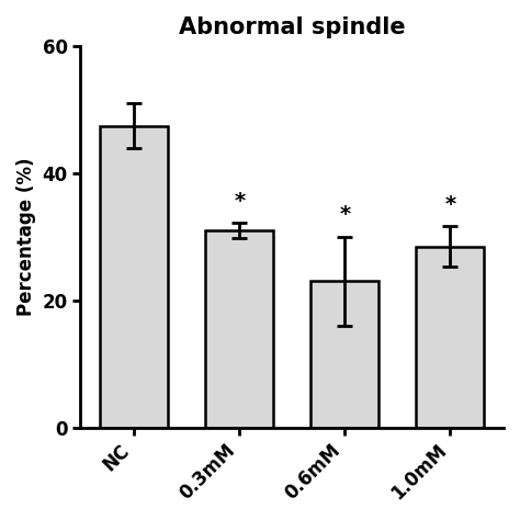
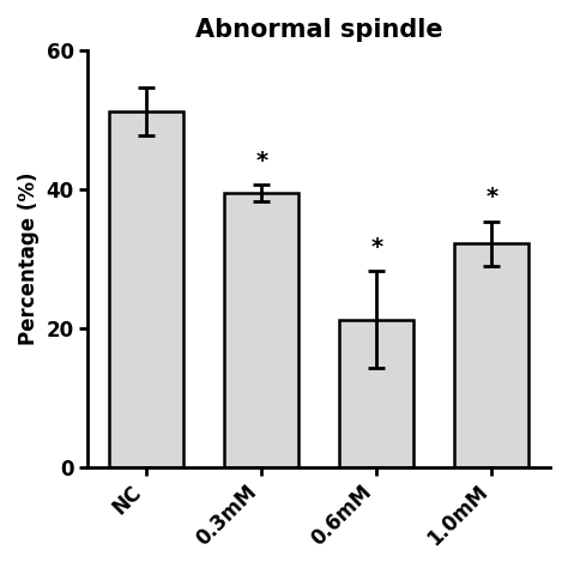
NC: 47.5 -> 51.2
0.3mM: 31.0 -> 39.4
0.6mM: 23.0 -> 21.2
1.0mM: 28.5 -> 32.2
